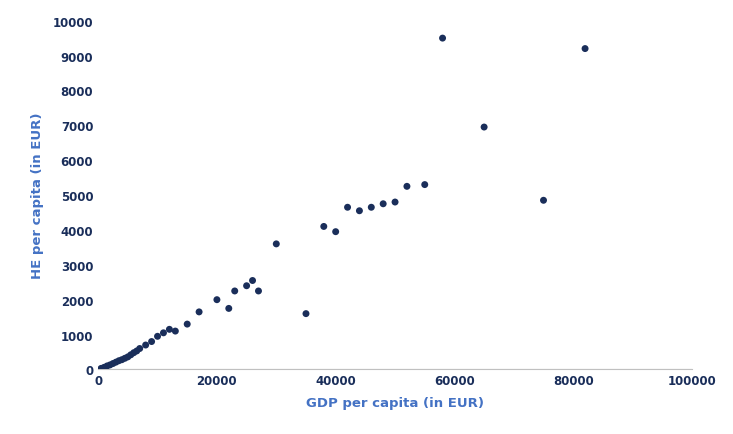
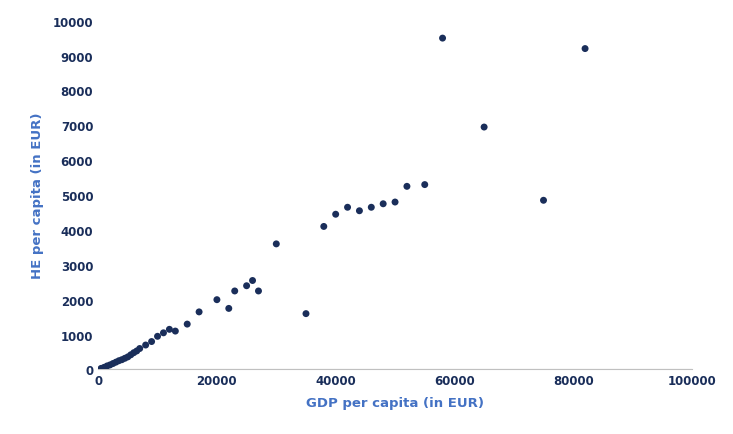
40000: 3950 -> 4450
